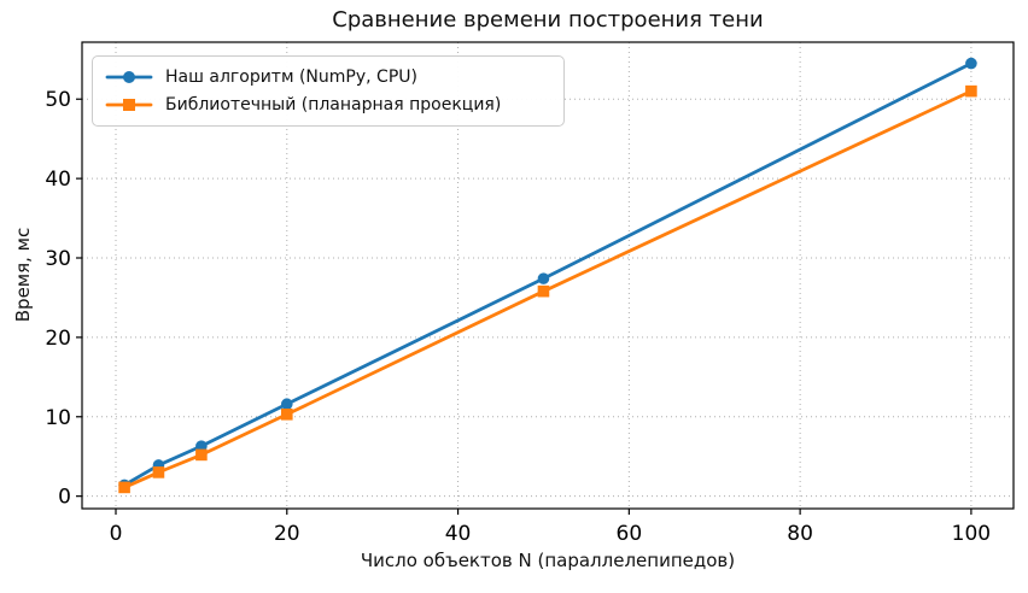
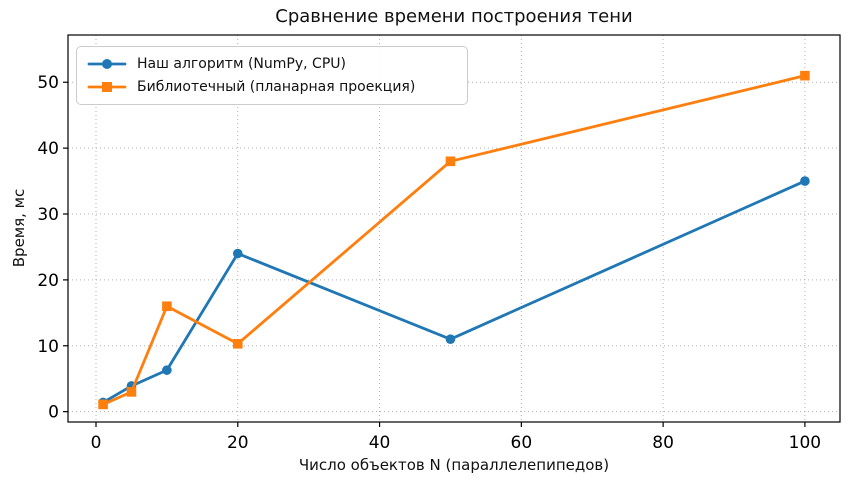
Библиотечный (планарная проекция)/10: 5 -> 16
Наш алгоритм (NumPy, CPU)/20: 12 -> 24
Наш алгоритм (NumPy, CPU)/50: 27 -> 11
Библиотечный (планарная проекция)/50: 26 -> 38
Наш алгоритм (NumPy, CPU)/100: 54 -> 35
